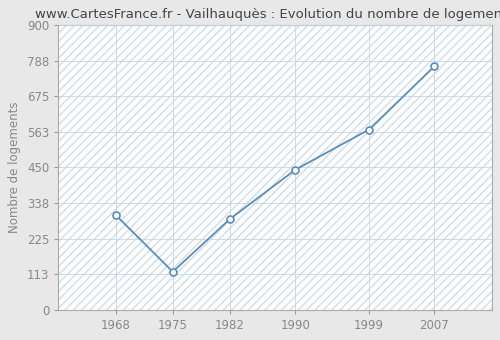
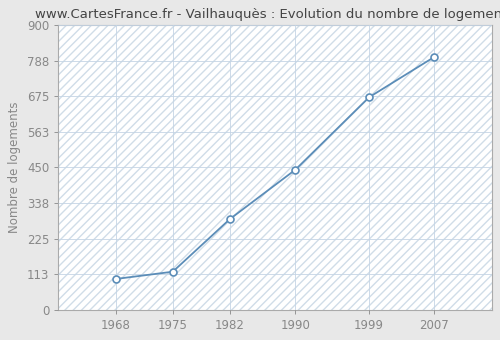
1968: 300 -> 97
1999: 570 -> 672
2007: 770 -> 800
